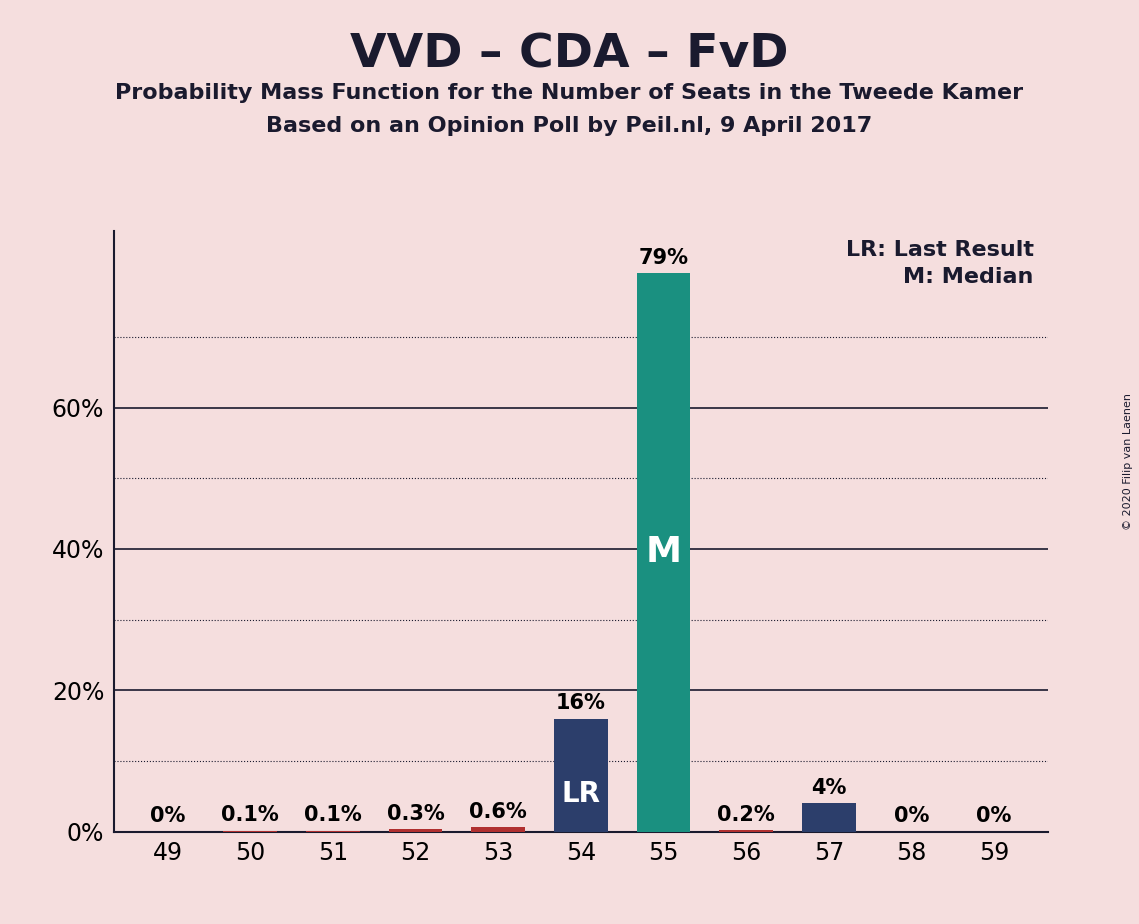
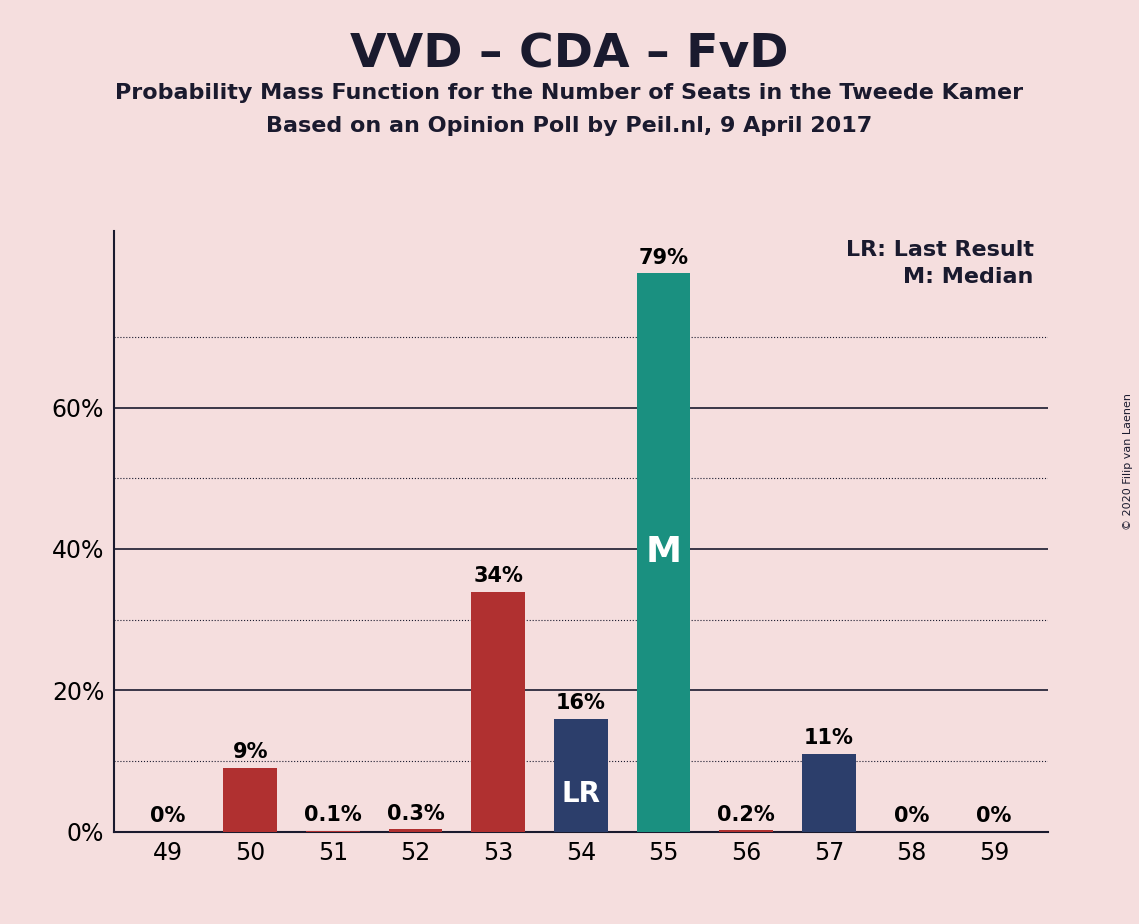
50: 0.1% -> 9%
53: 0.6% -> 34%
57: 4% -> 11%
